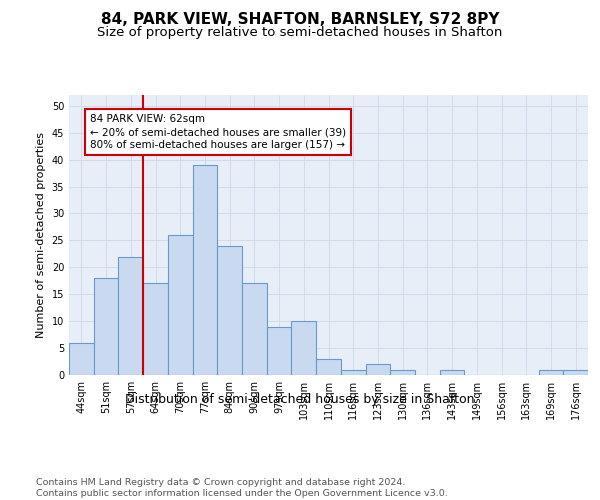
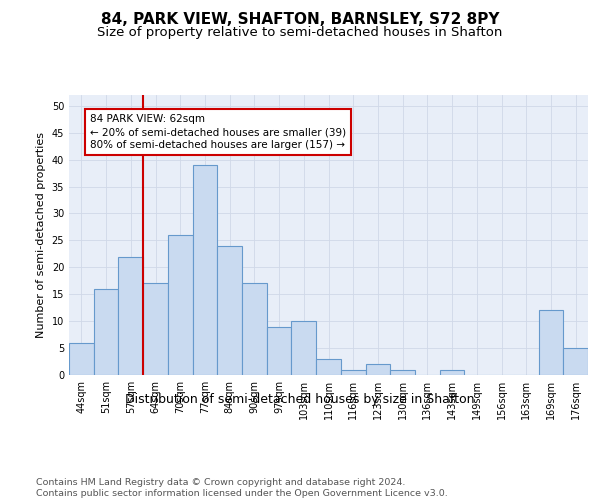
51sqm: 18 -> 16
169sqm: 1 -> 12
176sqm: 1 -> 5
